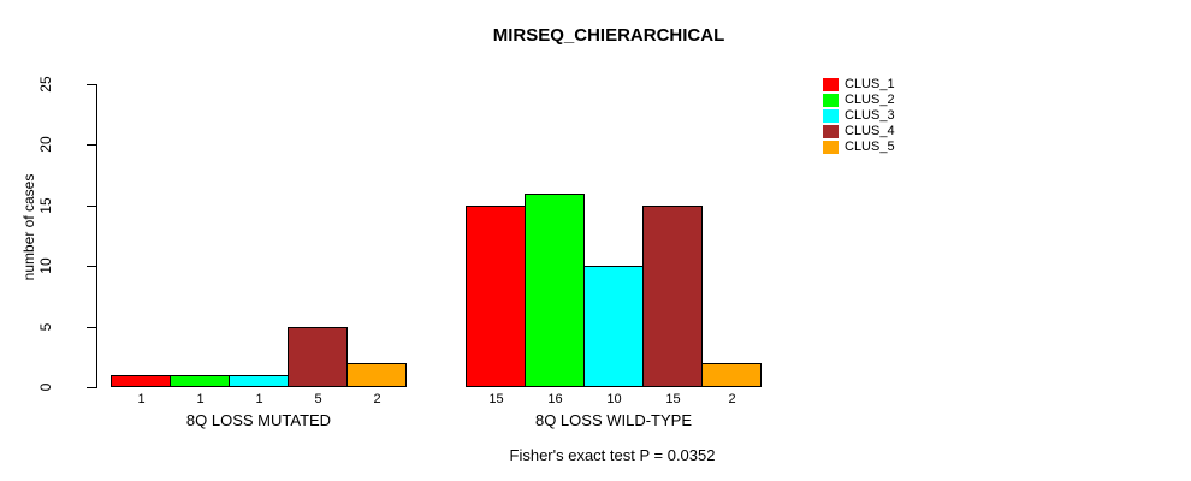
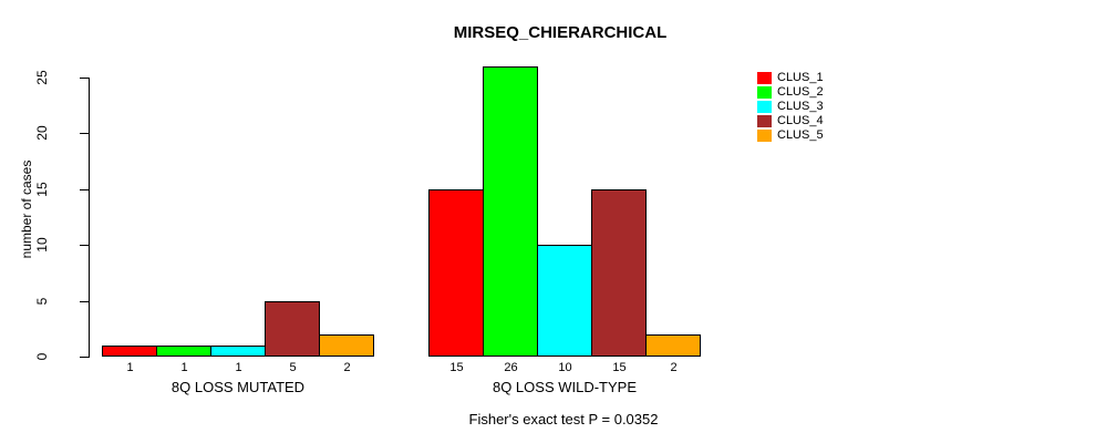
CLUS_2/8Q LOSS WILD-TYPE: 16 -> 26
